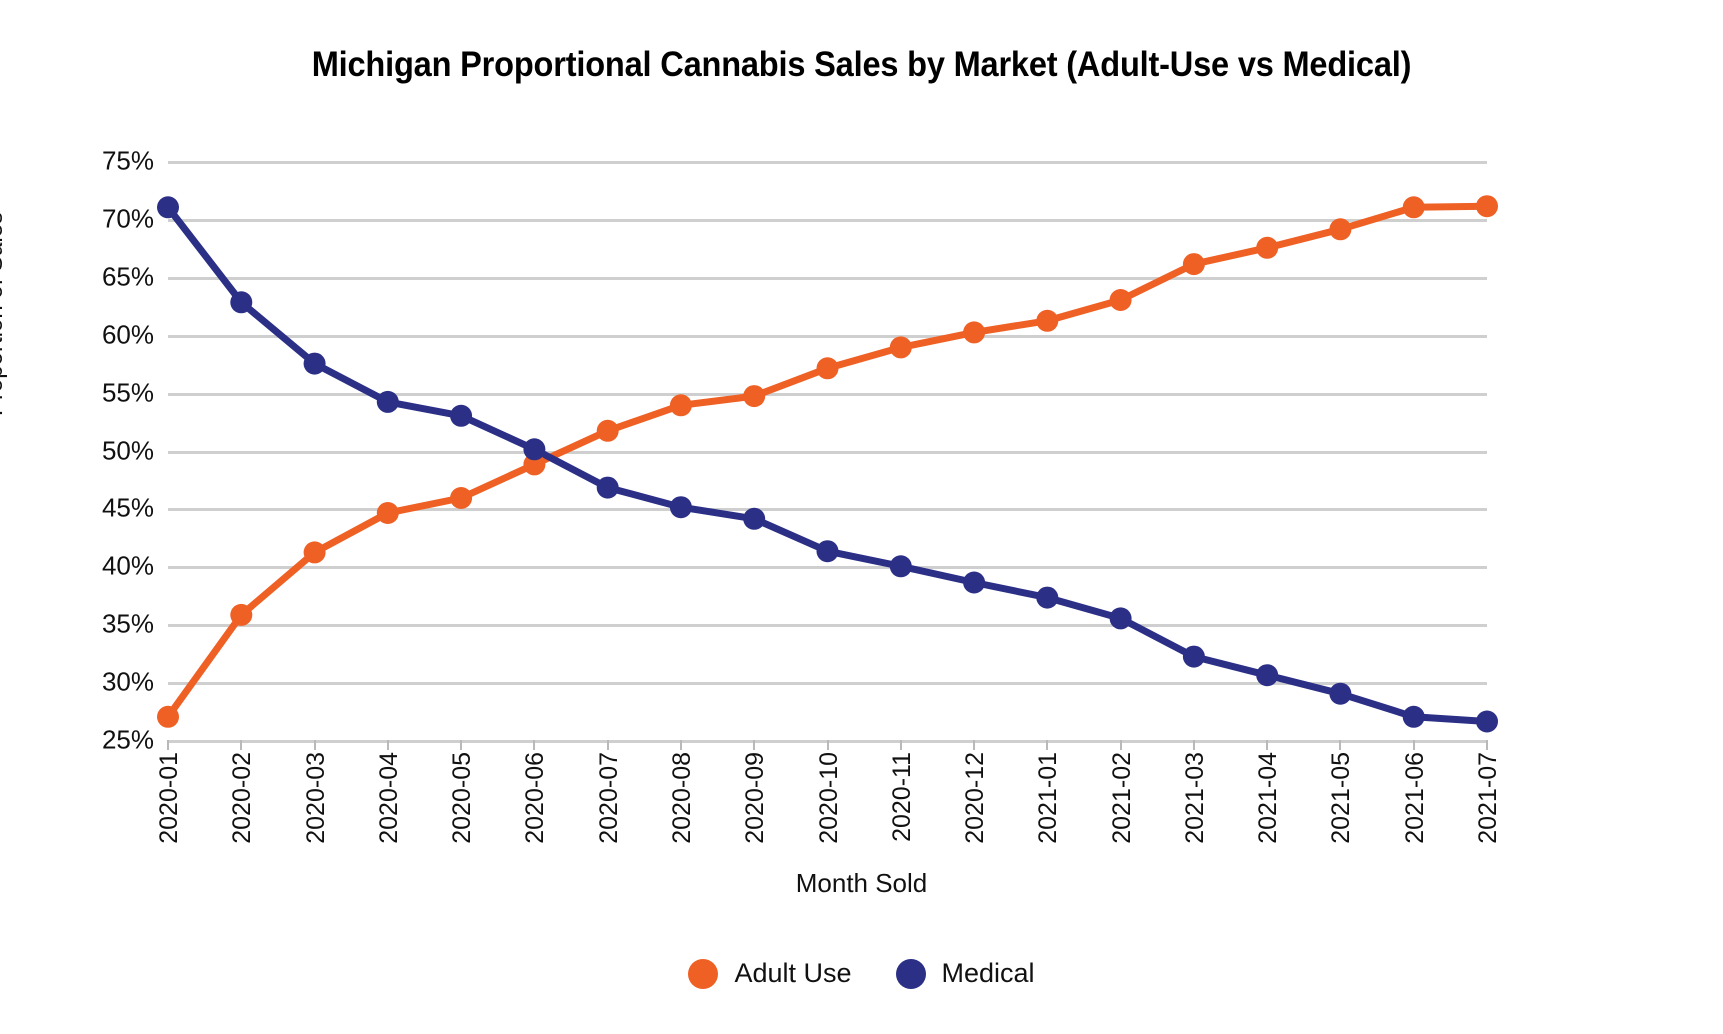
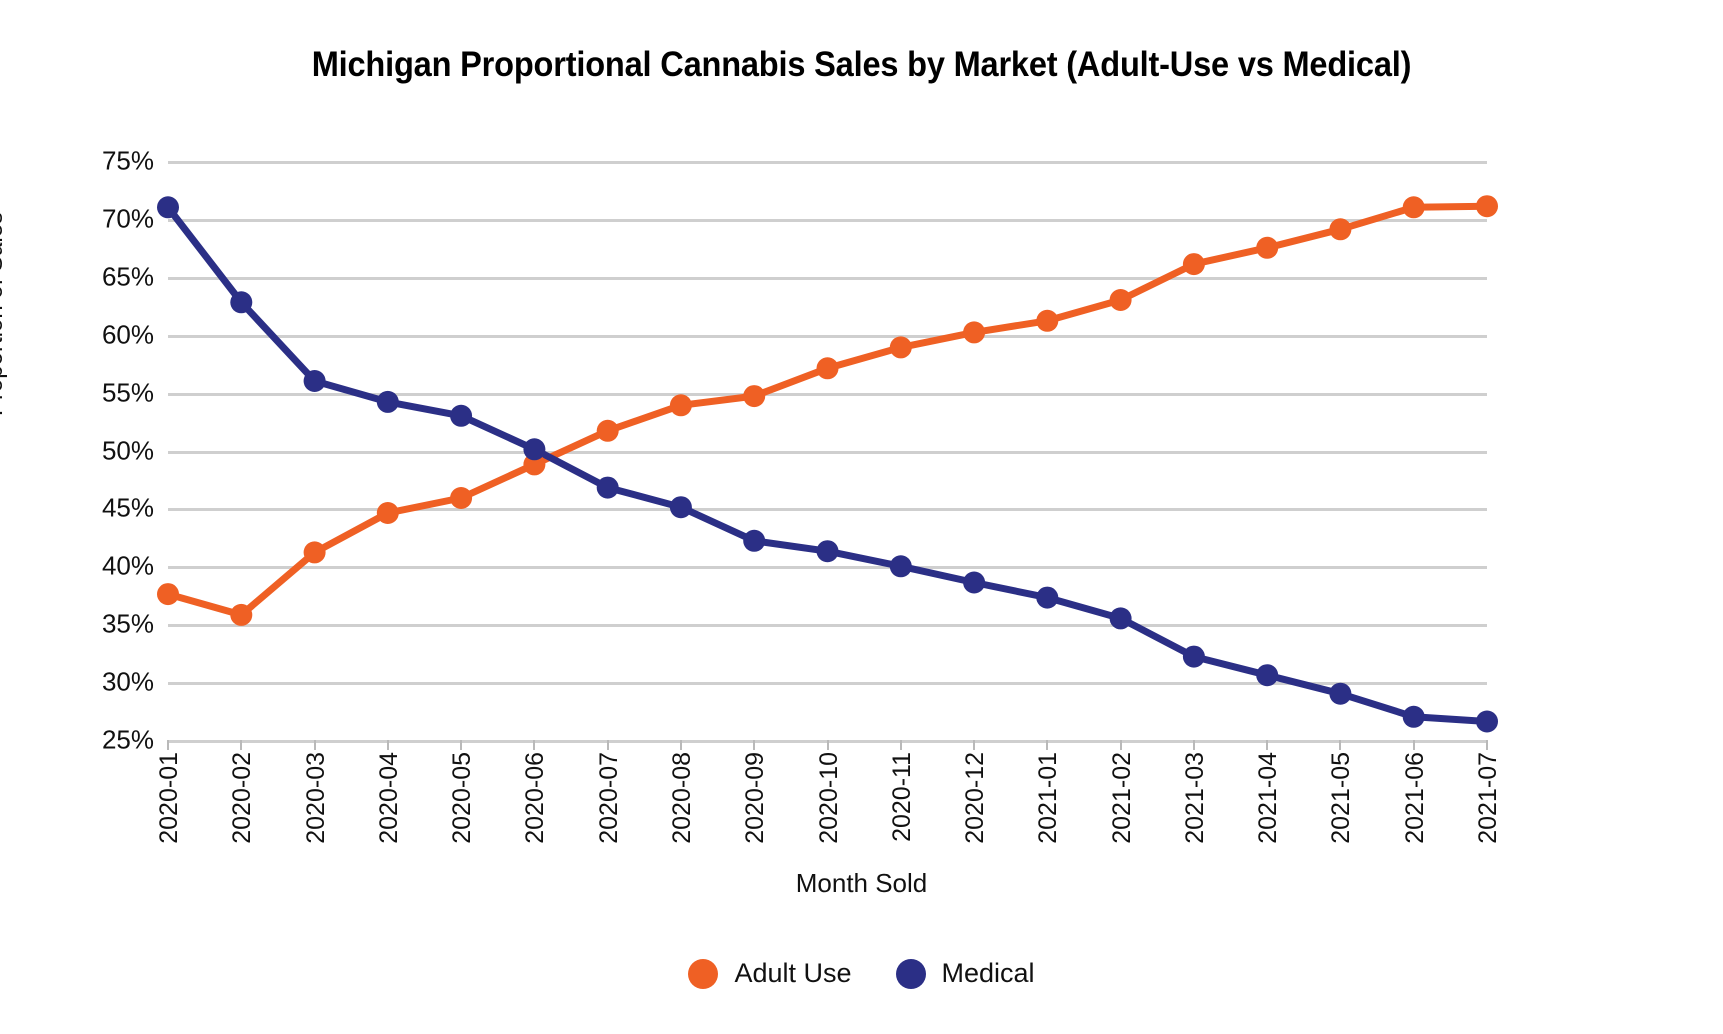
Adult Use/2020-01: 27.0% -> 37.6%
Medical/2020-03: 57.5% -> 56.0%
Medical/2020-09: 44.1% -> 42.2%
